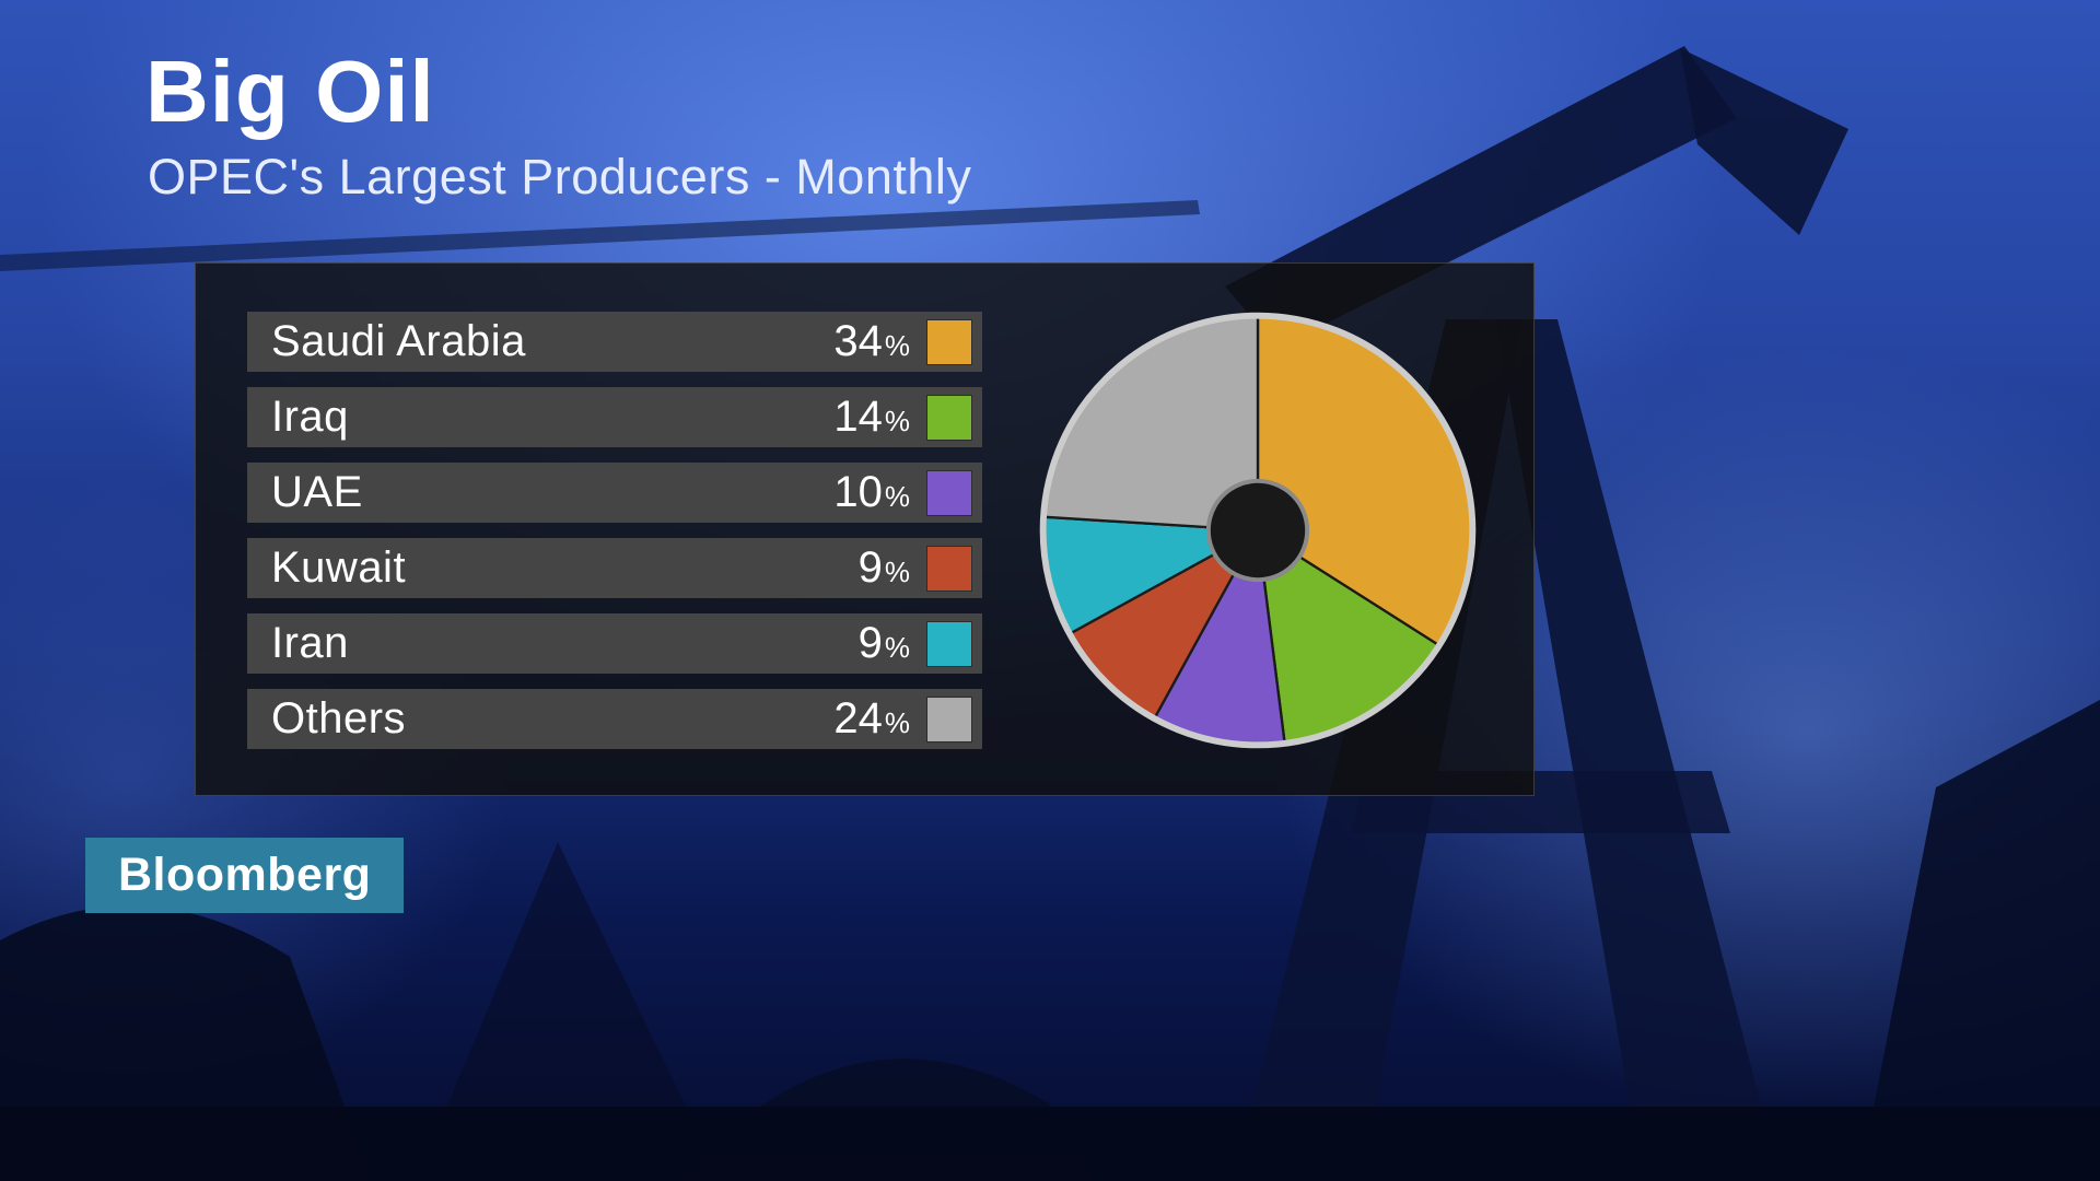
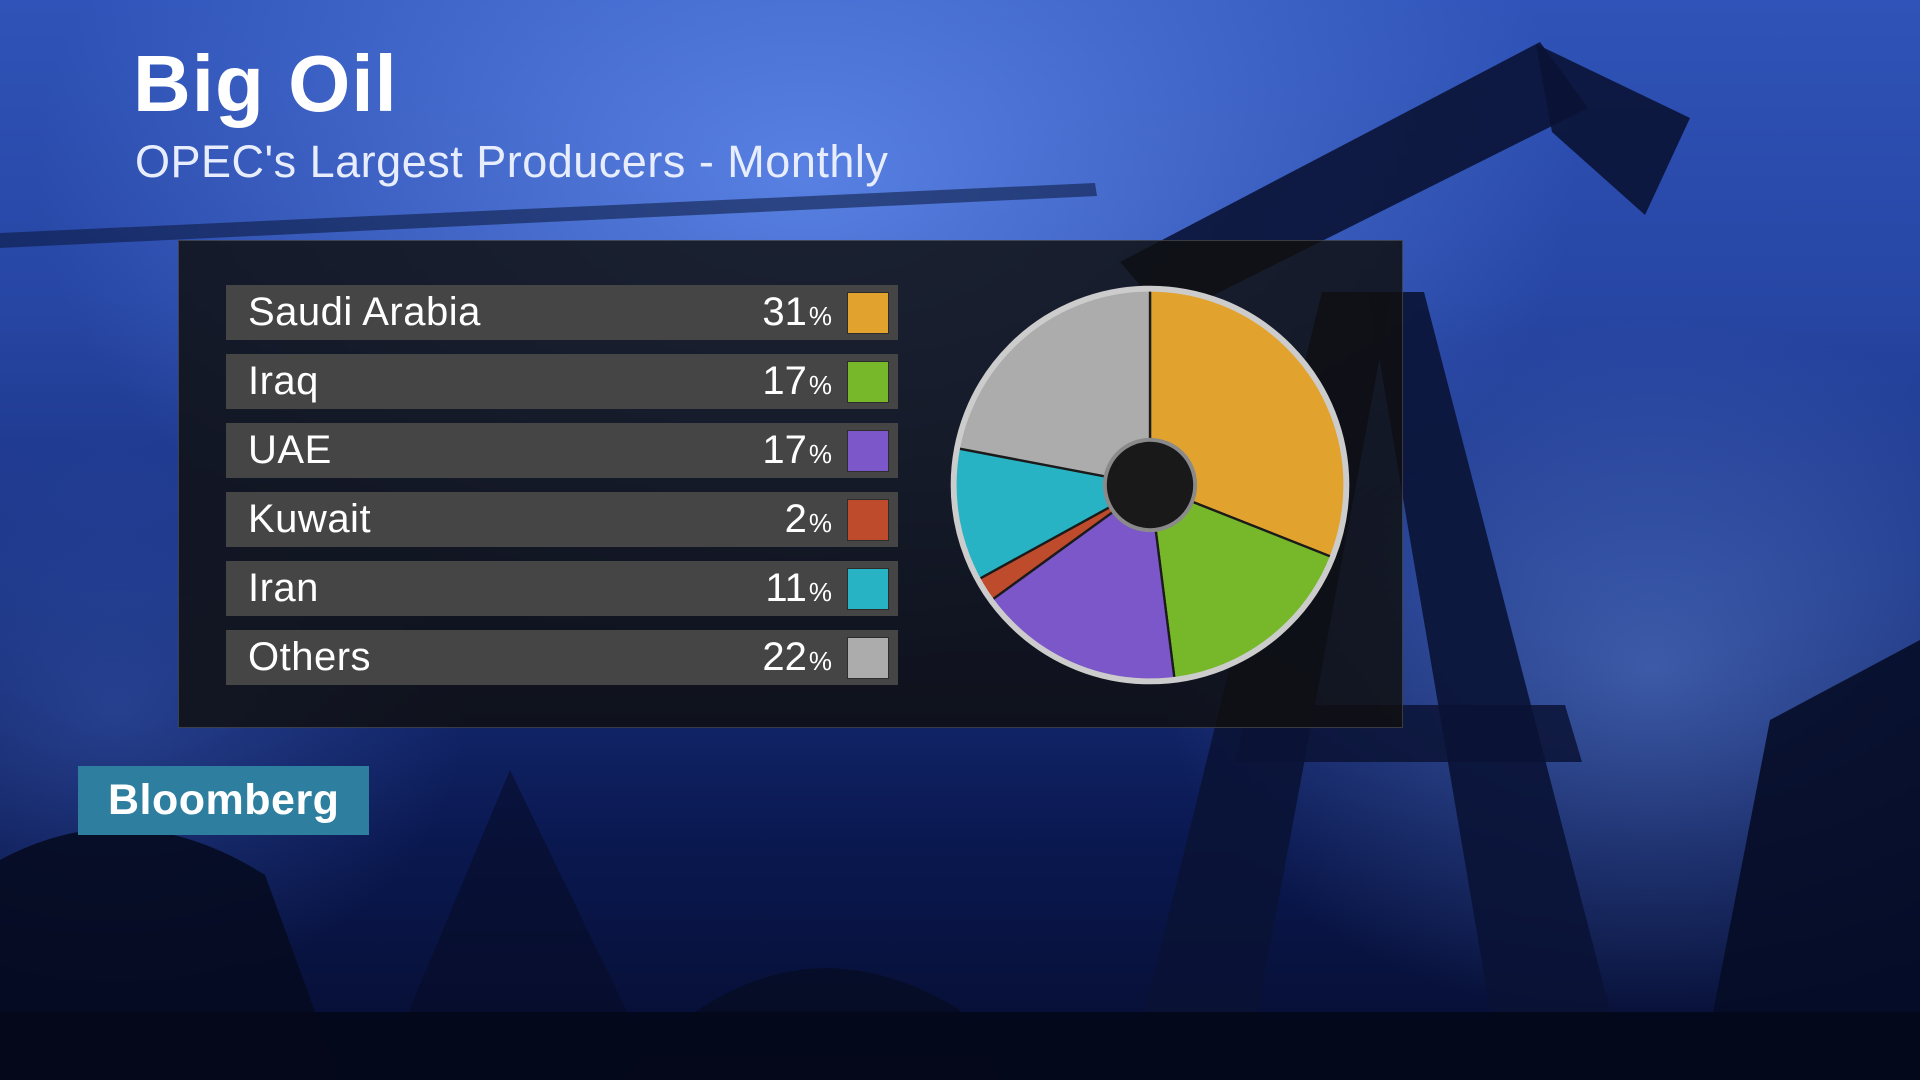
Saudi Arabia: 34 -> 31
Iraq: 14 -> 17
UAE: 10 -> 17
Kuwait: 9 -> 2
Iran: 9 -> 11
Others: 24 -> 22
